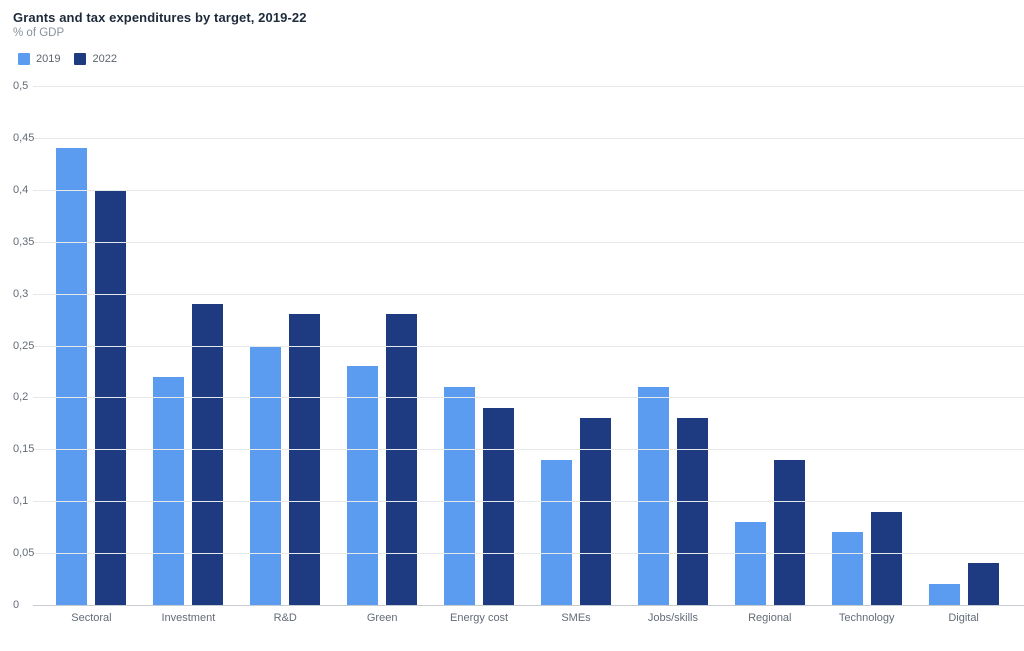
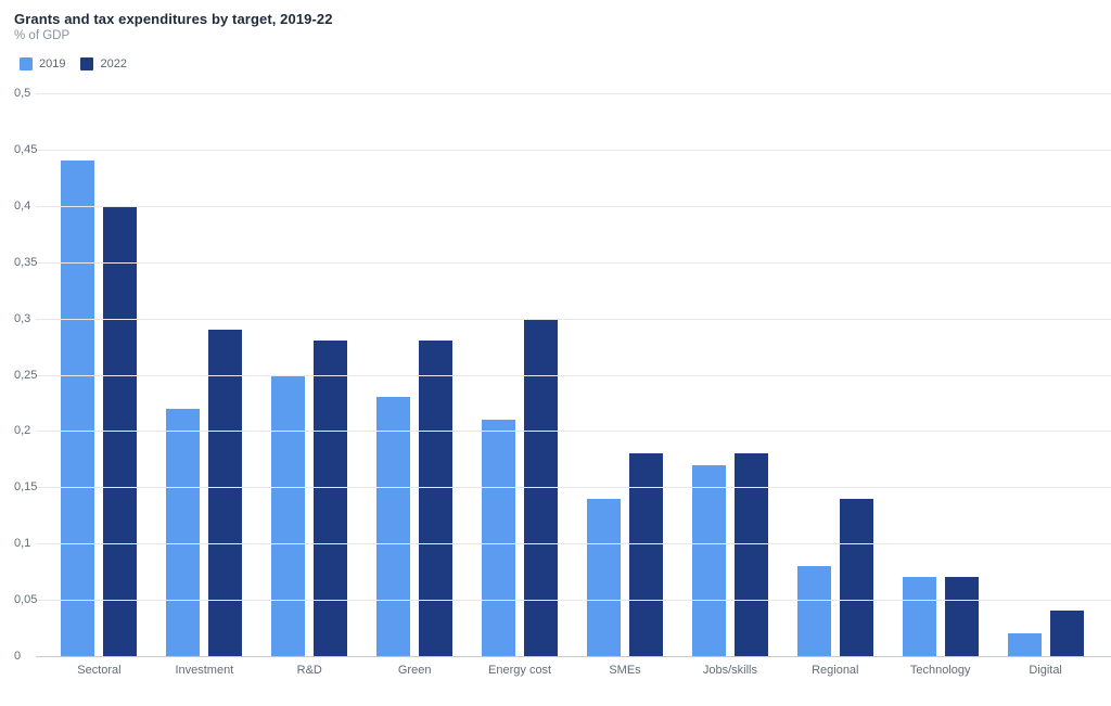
2022/Energy cost: 0,19 -> 0,30
2019/Jobs/skills: 0,21 -> 0,17
2022/Technology: 0,09 -> 0,07
